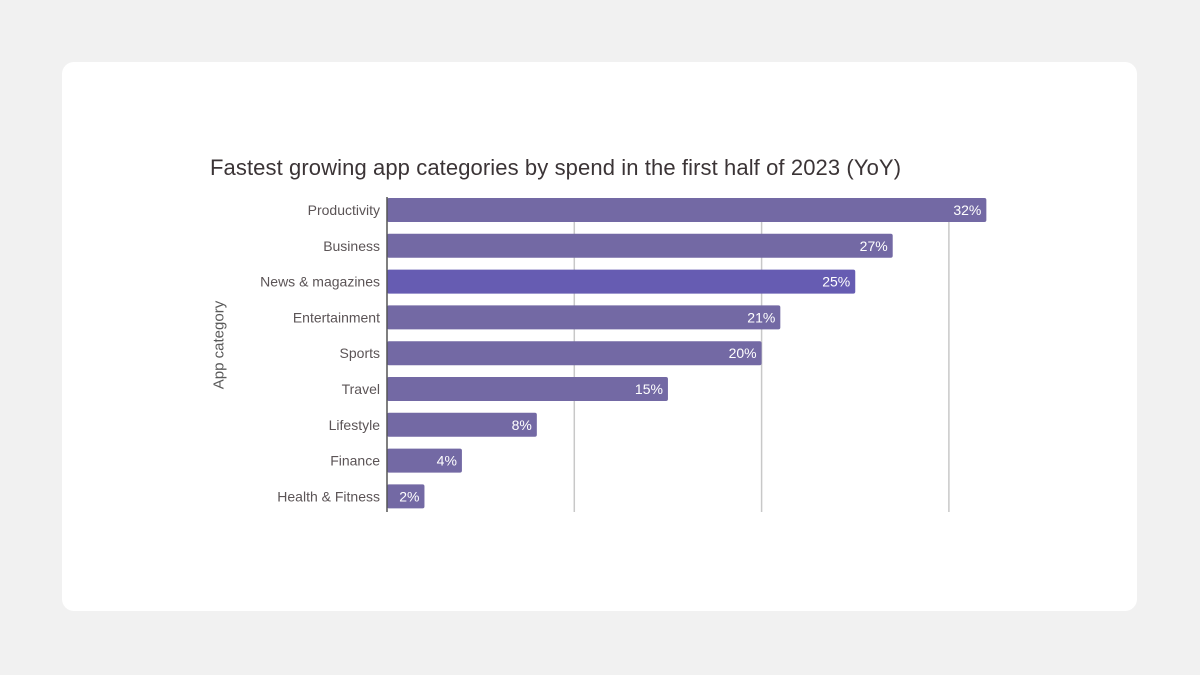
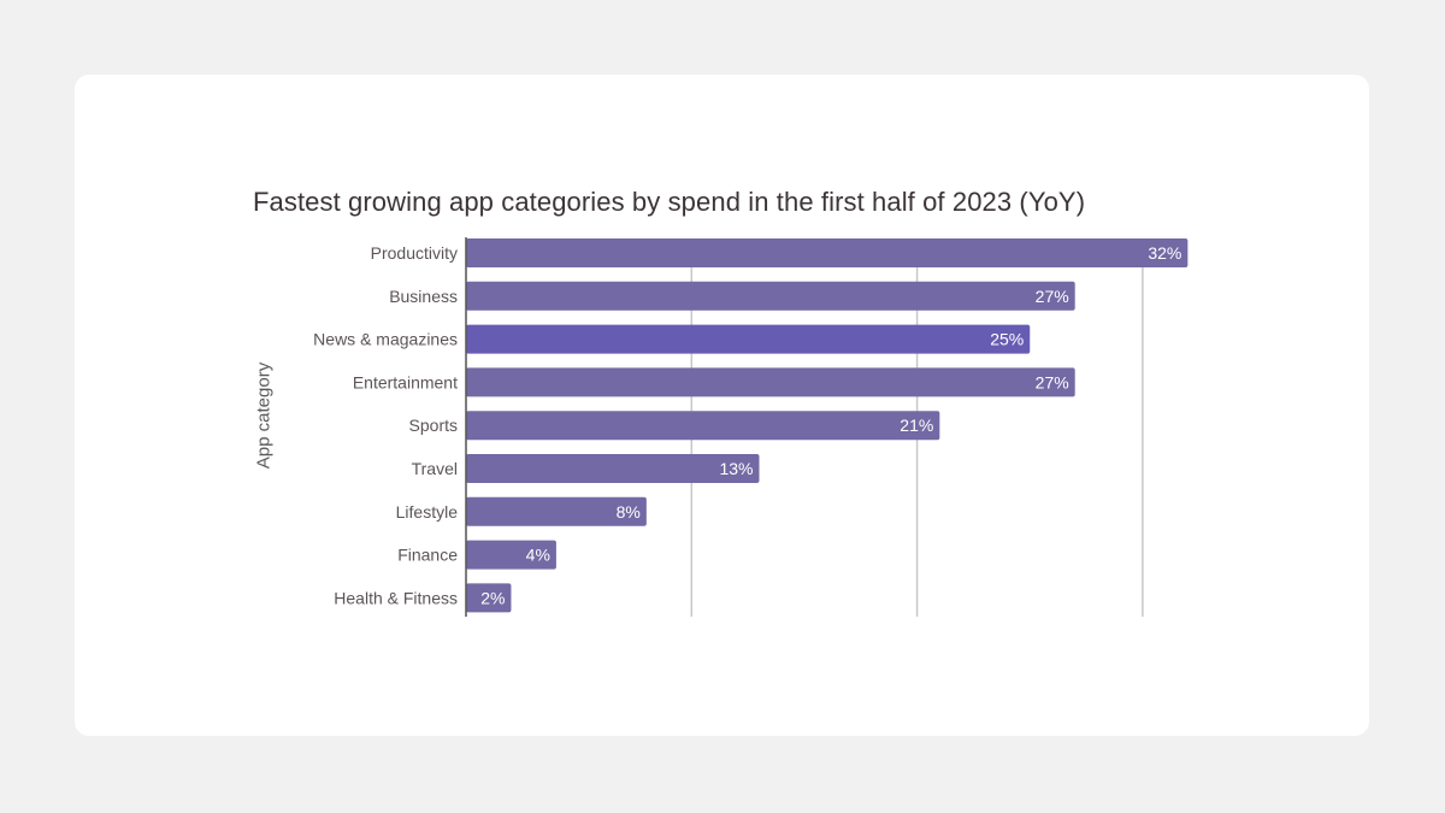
Entertainment: 21% -> 27%
Sports: 20% -> 21%
Travel: 15% -> 13%
